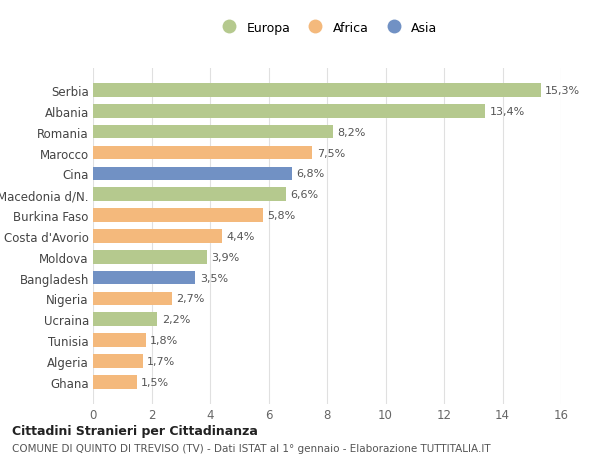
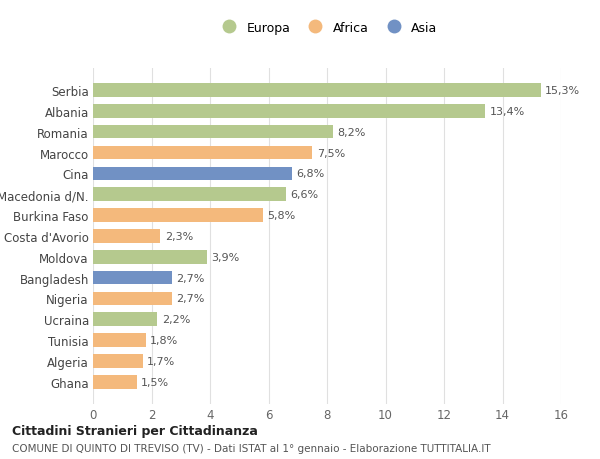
Costa d'Avorio: 4,4% -> 2,3%
Bangladesh: 3,5% -> 2,7%
